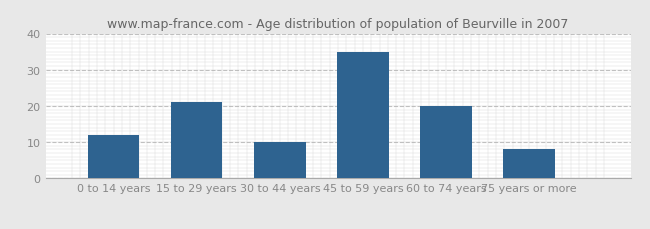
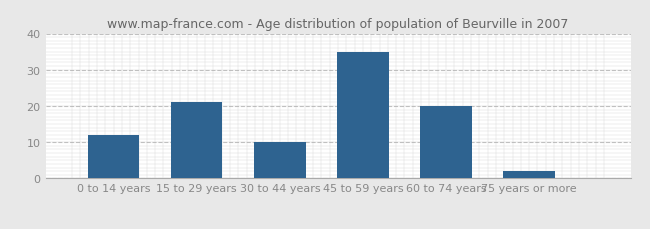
75 years or more: 8 -> 2
